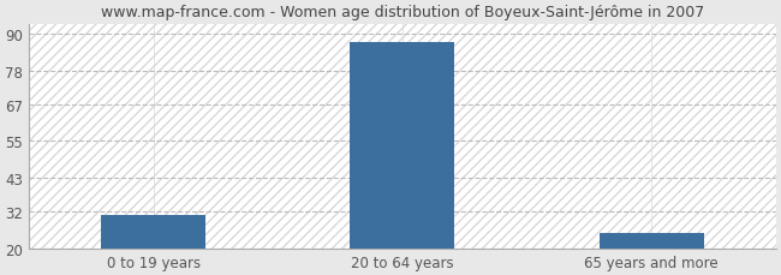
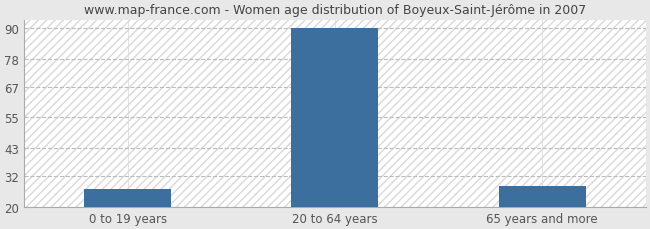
0 to 19 years: 31 -> 27
20 to 64 years: 87 -> 90
65 years and more: 25 -> 28
